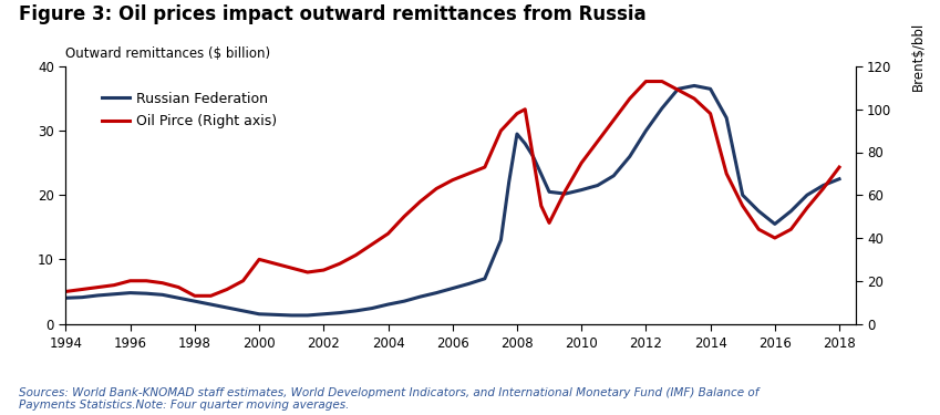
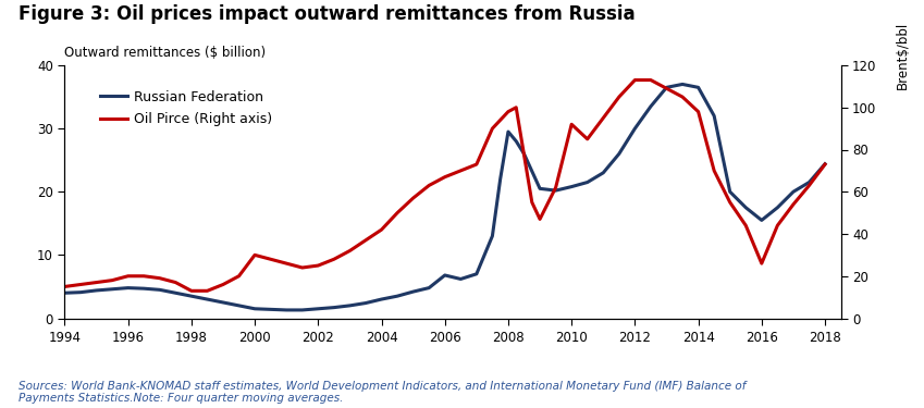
Russian Federation/2006: 5.5 -> 6.8
Oil Pirce (Right axis)/2010: 75 -> 92
Oil Pirce (Right axis)/2016: 40 -> 26
Russian Federation/2018: 22.5 -> 24.4
